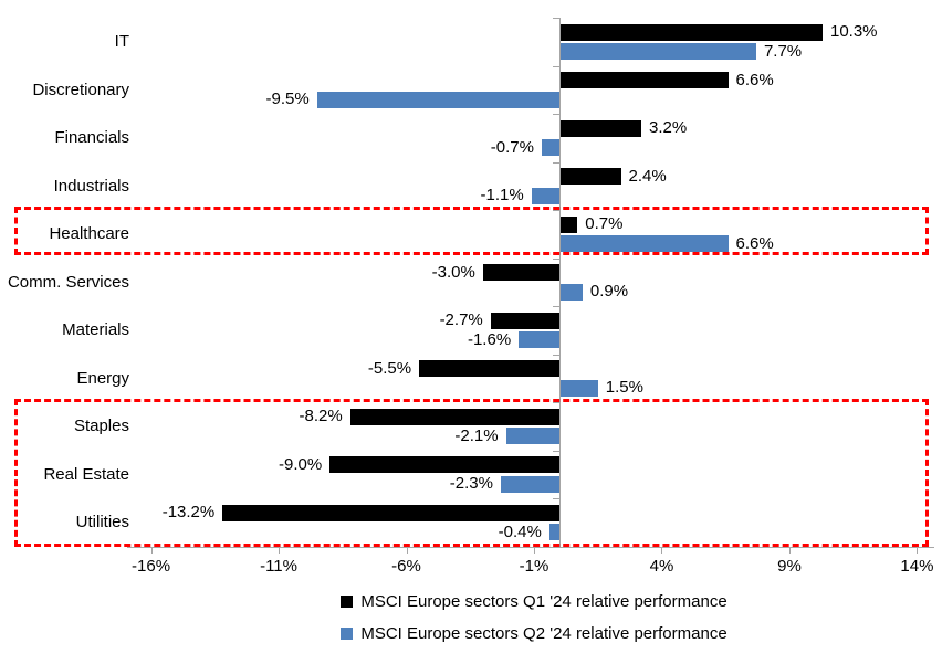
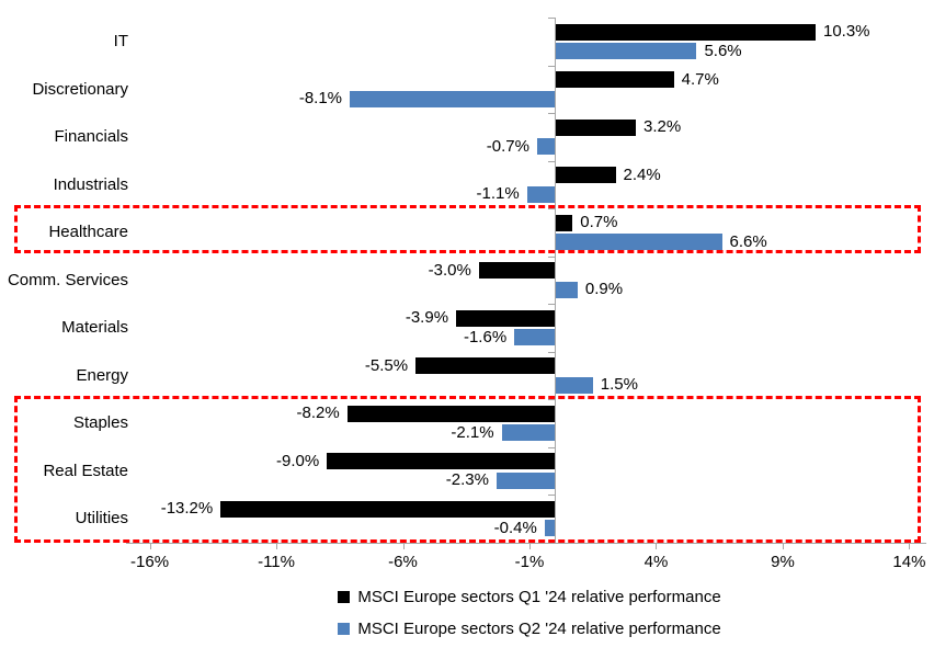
MSCI Europe sectors Q2 '24 relative performance/IT: 7.7% -> 5.6%
MSCI Europe sectors Q1 '24 relative performance/Discretionary: 6.6% -> 4.7%
MSCI Europe sectors Q2 '24 relative performance/Discretionary: -9.5% -> -8.1%
MSCI Europe sectors Q1 '24 relative performance/Materials: -2.7% -> -3.9%
